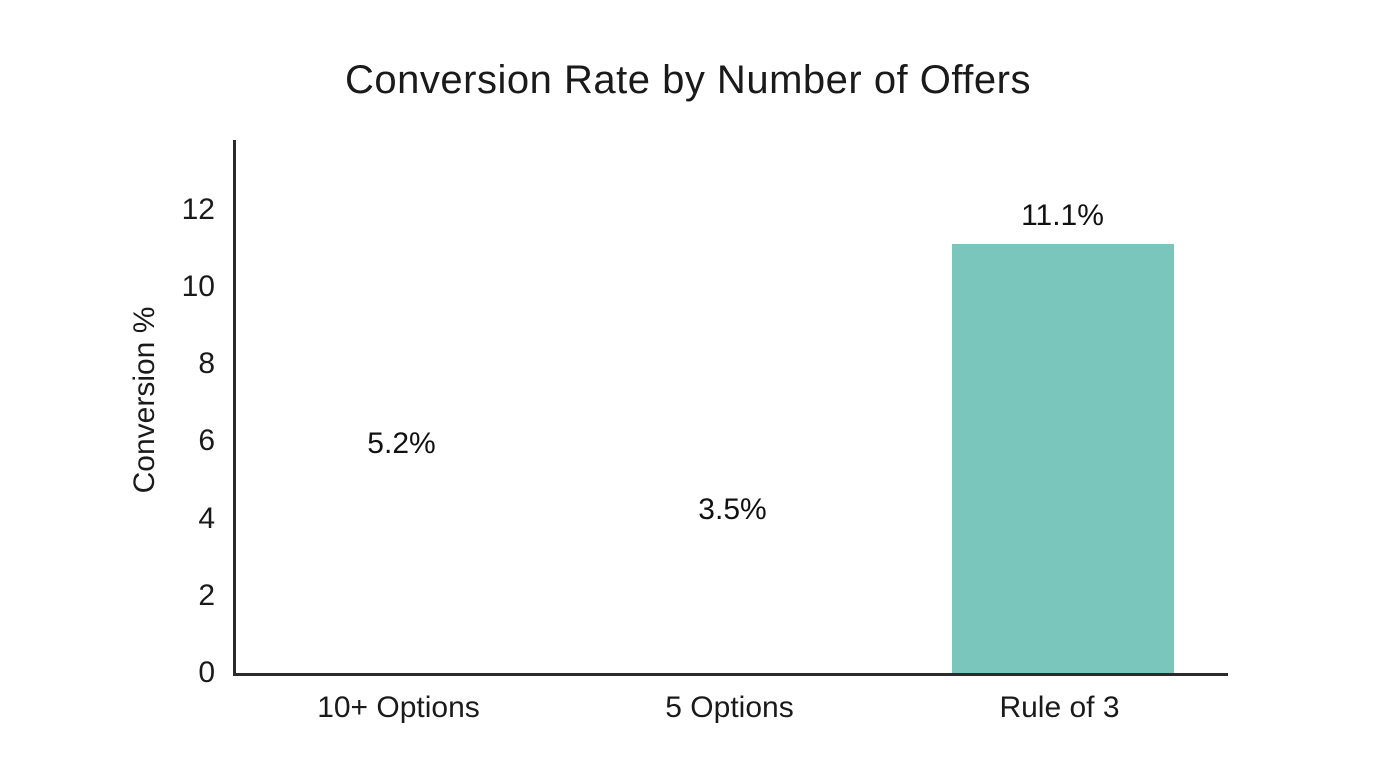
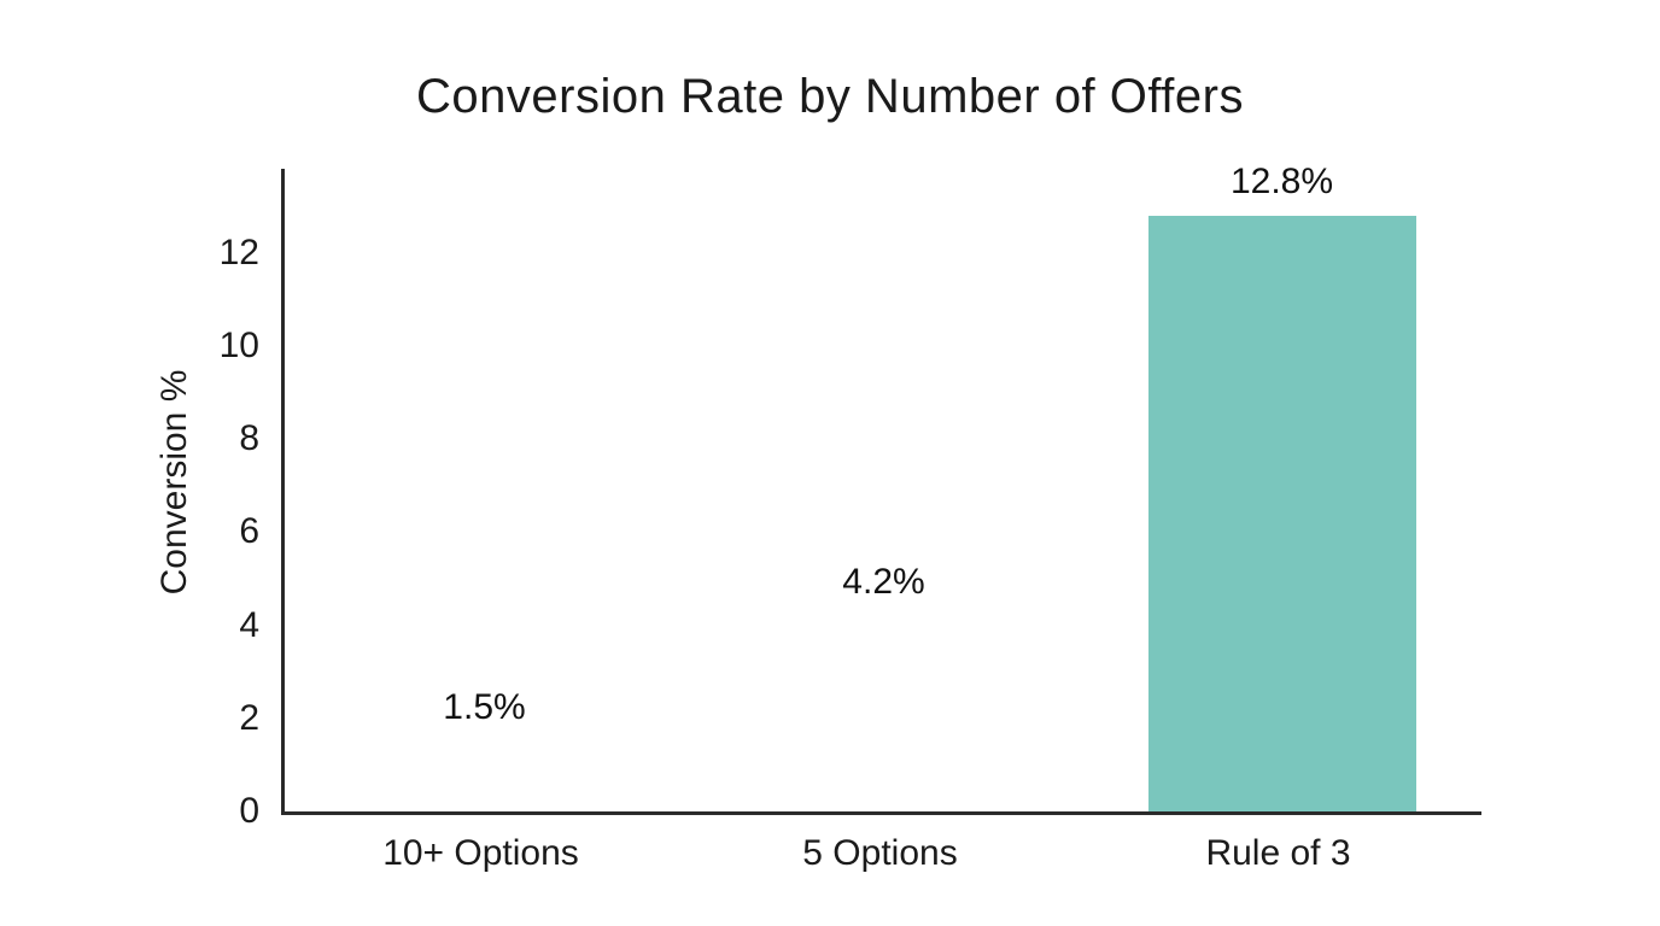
10+ Options: 5.2% -> 1.5%
5 Options: 3.5% -> 4.2%
Rule of 3: 11.1% -> 12.8%
